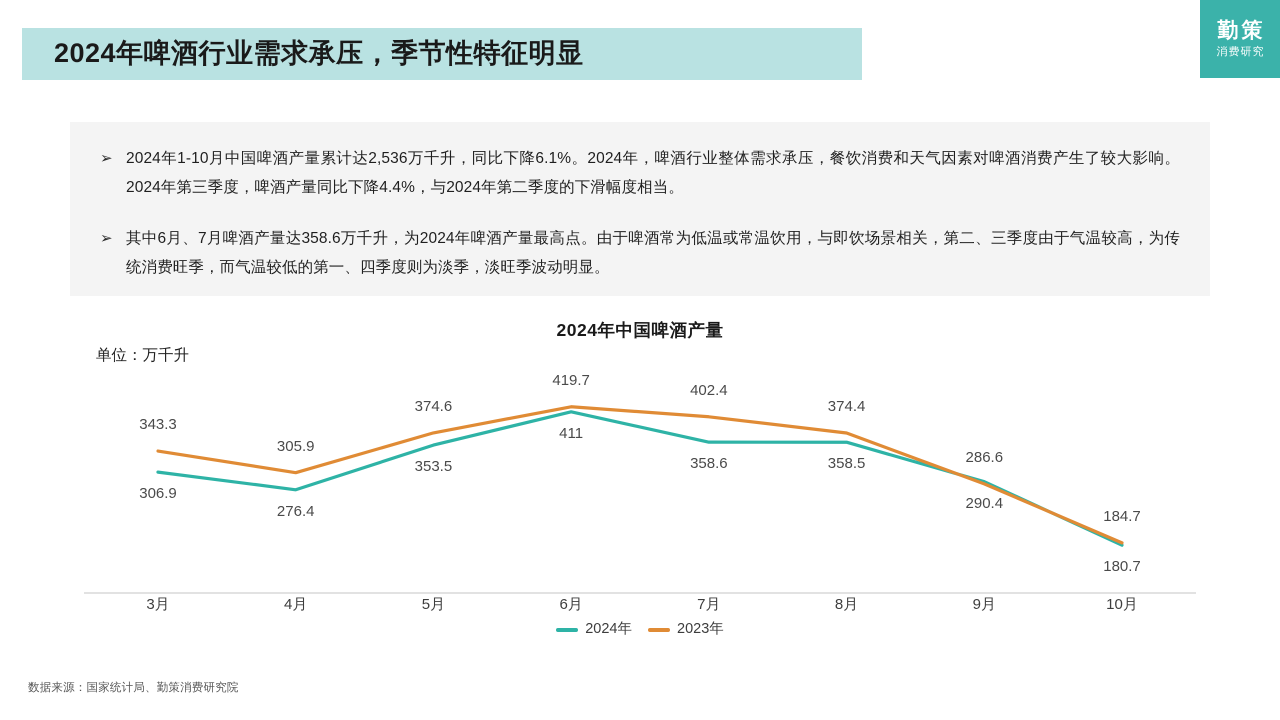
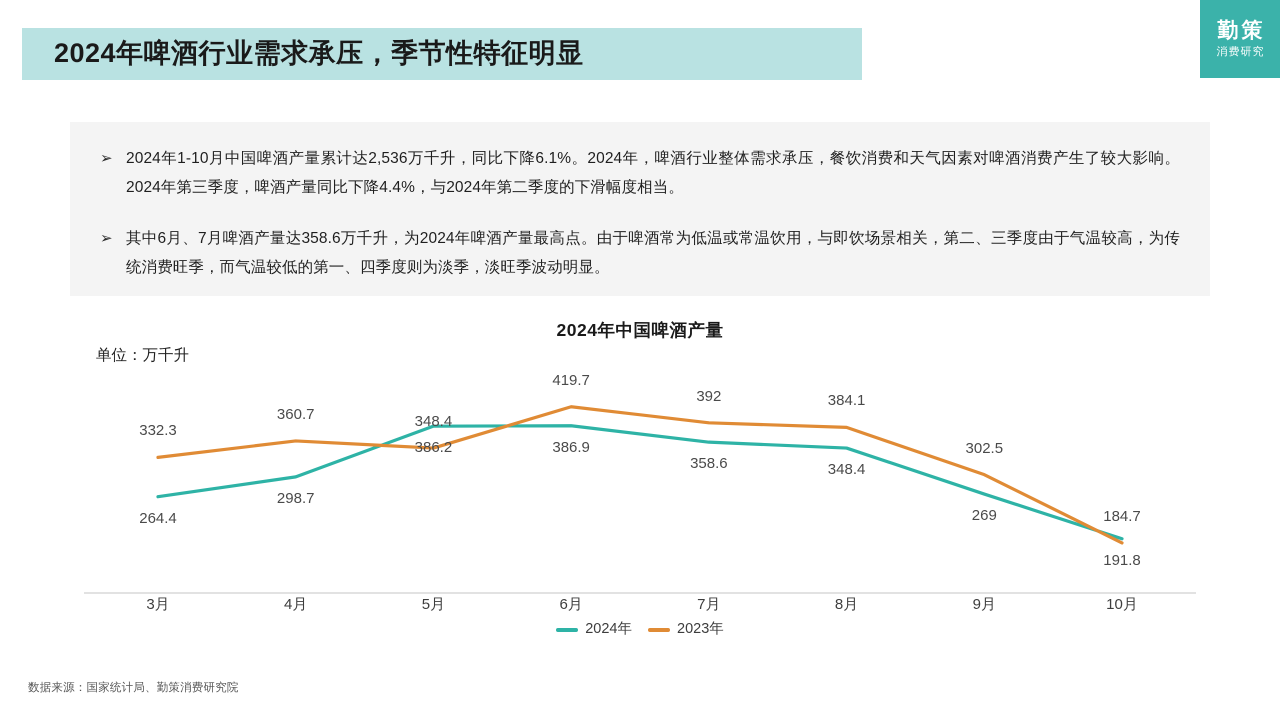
2024年/3月: 306.9 -> 264.4
2023年/3月: 343.3 -> 332.3
2024年/4月: 276.4 -> 298.7
2023年/4月: 305.9 -> 360.7
2024年/5月: 353.5 -> 386.2
2023年/5月: 374.6 -> 348.4
2024年/6月: 411 -> 386.9
2023年/7月: 402.4 -> 392
2024年/8月: 358.5 -> 348.4
2023年/8月: 374.4 -> 384.1
2024年/9月: 290.4 -> 269
2023年/9月: 286.6 -> 302.5
2024年/10月: 180.7 -> 191.8
